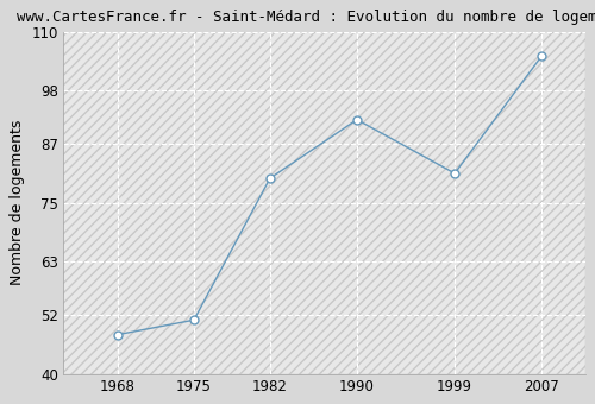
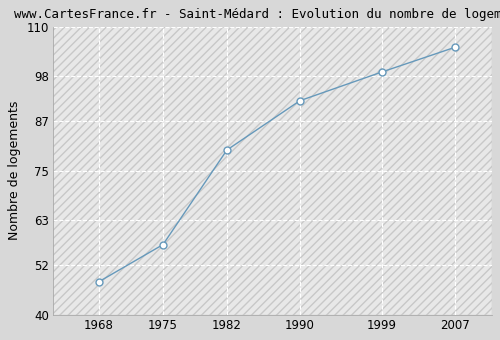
1975: 51 -> 57
1999: 81 -> 99
